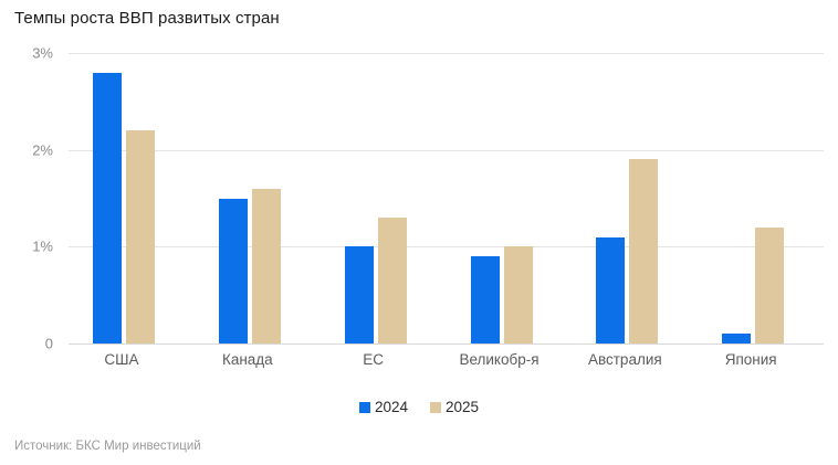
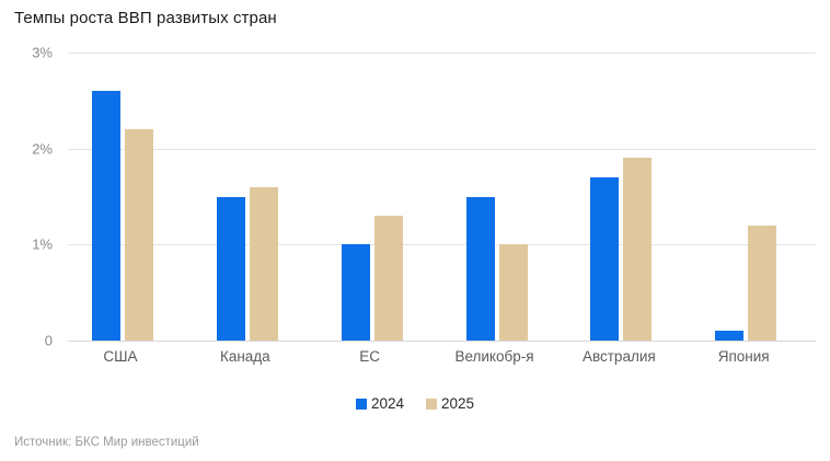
2024/США: 2.8% -> 2.6%
2024/Великобр-я: 0.9% -> 1.5%
2024/Австралия: 1.1% -> 1.7%
